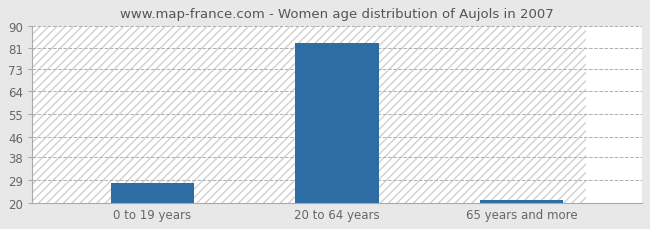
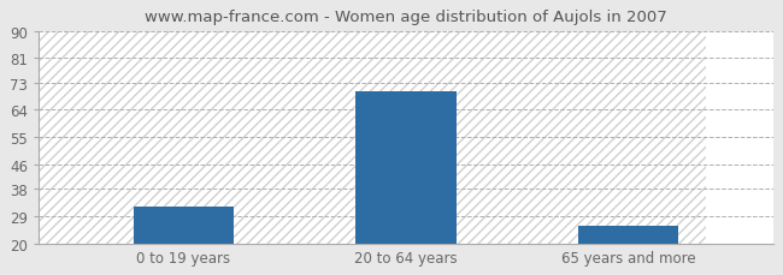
0 to 19 years: 28 -> 32
20 to 64 years: 83 -> 70
65 years and more: 21 -> 26
